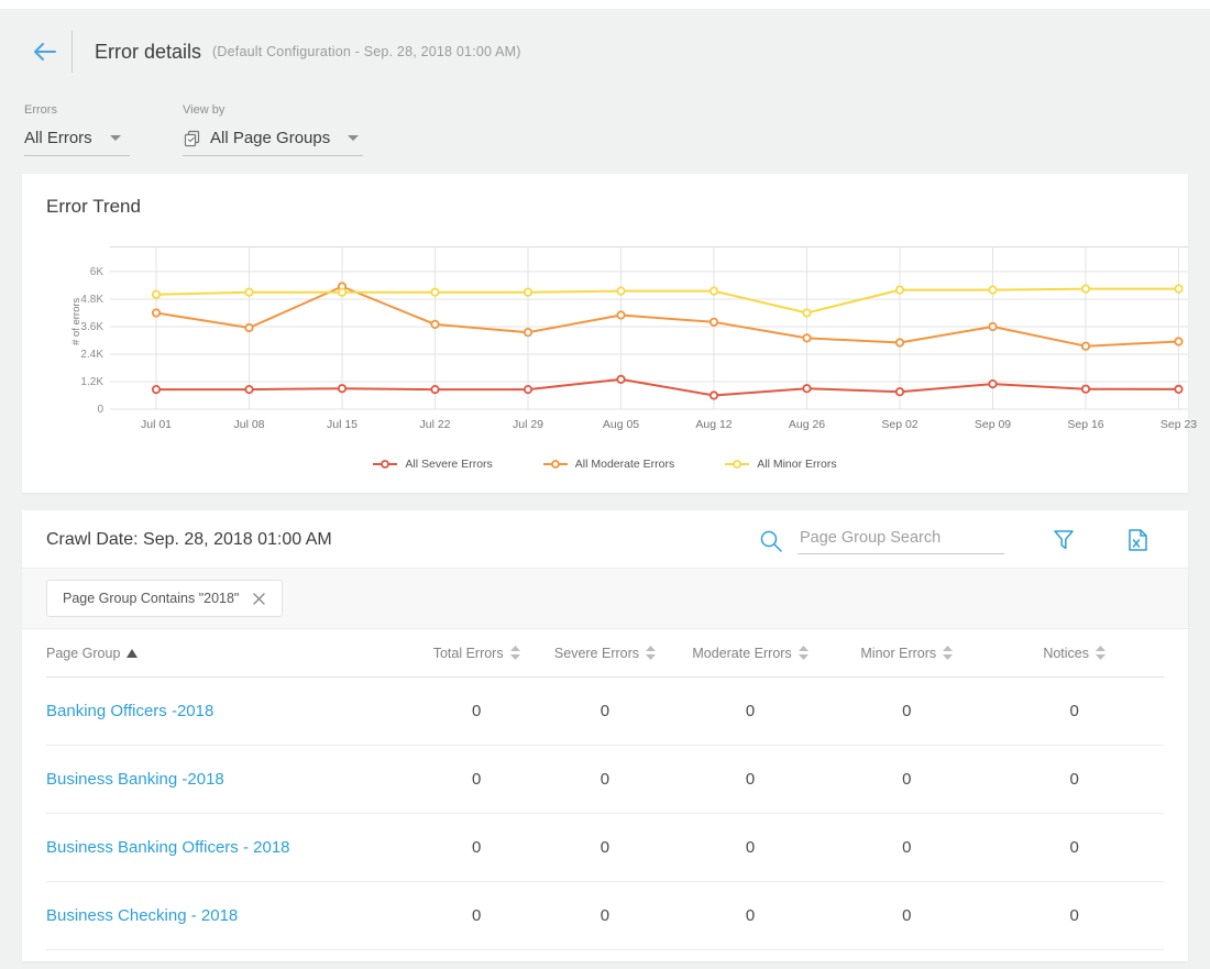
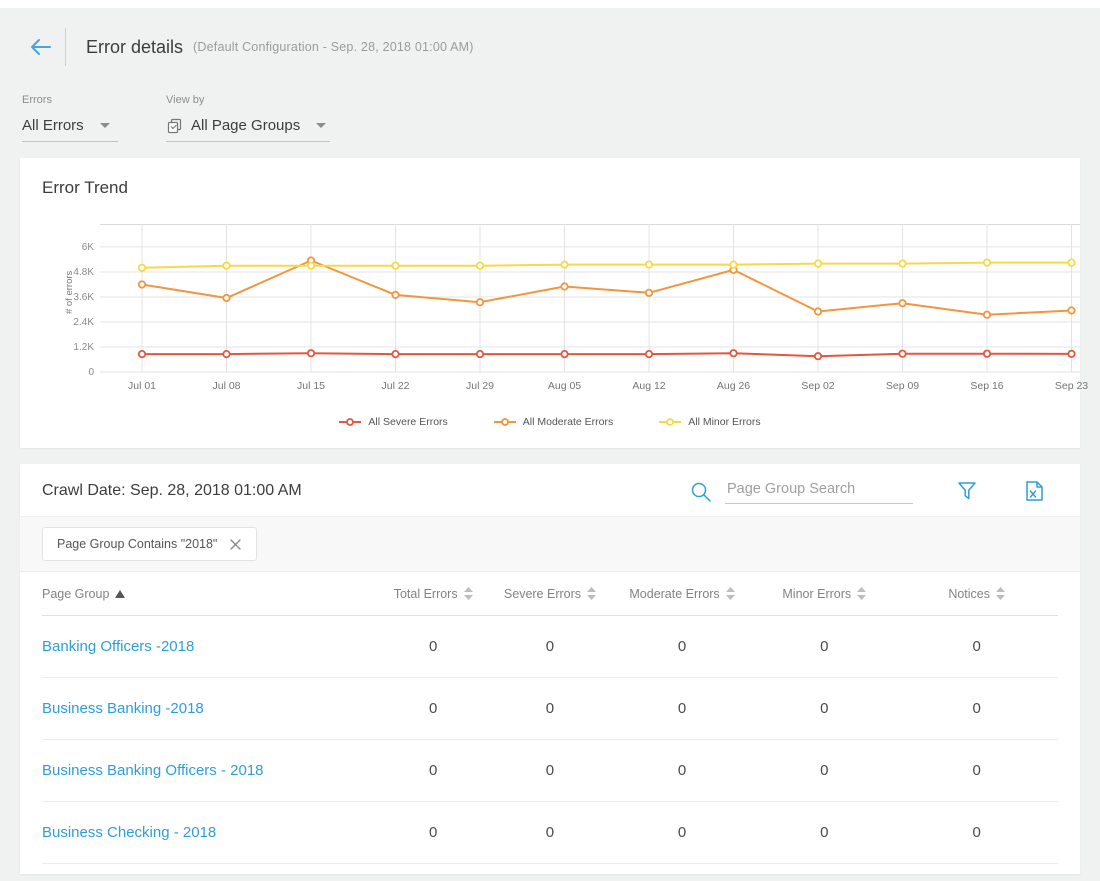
All Severe Errors/Aug 05: 1.3K -> 0.9K
All Severe Errors/Aug 12: 0.6K -> 0.9K
All Moderate Errors/Aug 26: 3.1K -> 4.9K
All Minor Errors/Aug 26: 4.2K -> 5.2K
All Severe Errors/Sep 09: 1.1K -> 0.9K
All Moderate Errors/Sep 09: 3.6K -> 3.3K
